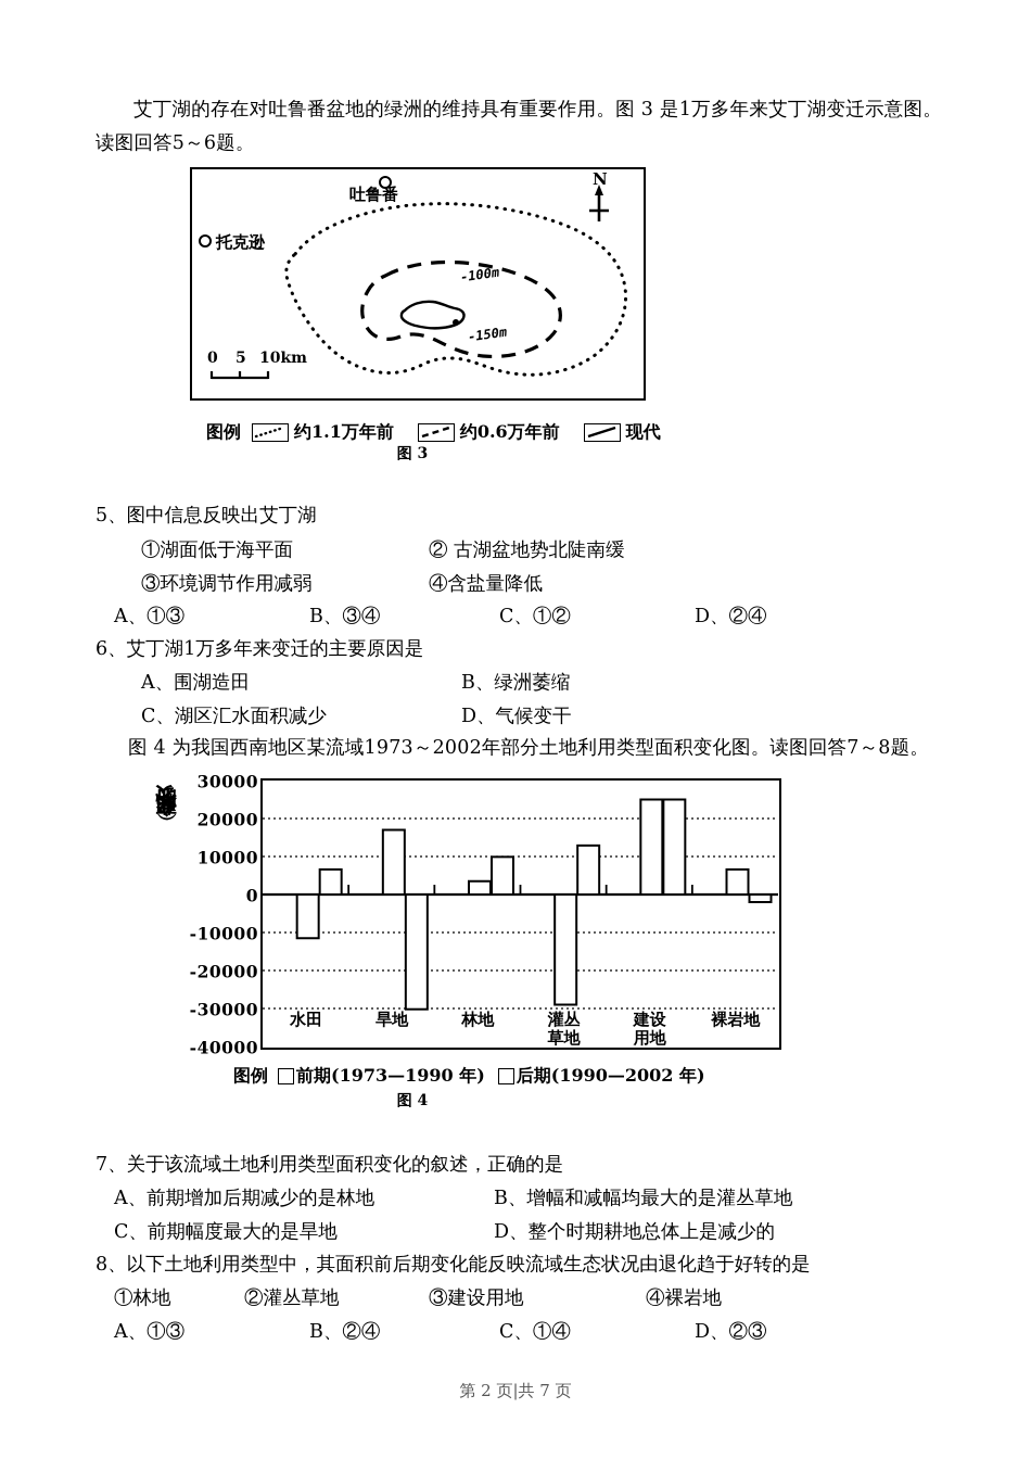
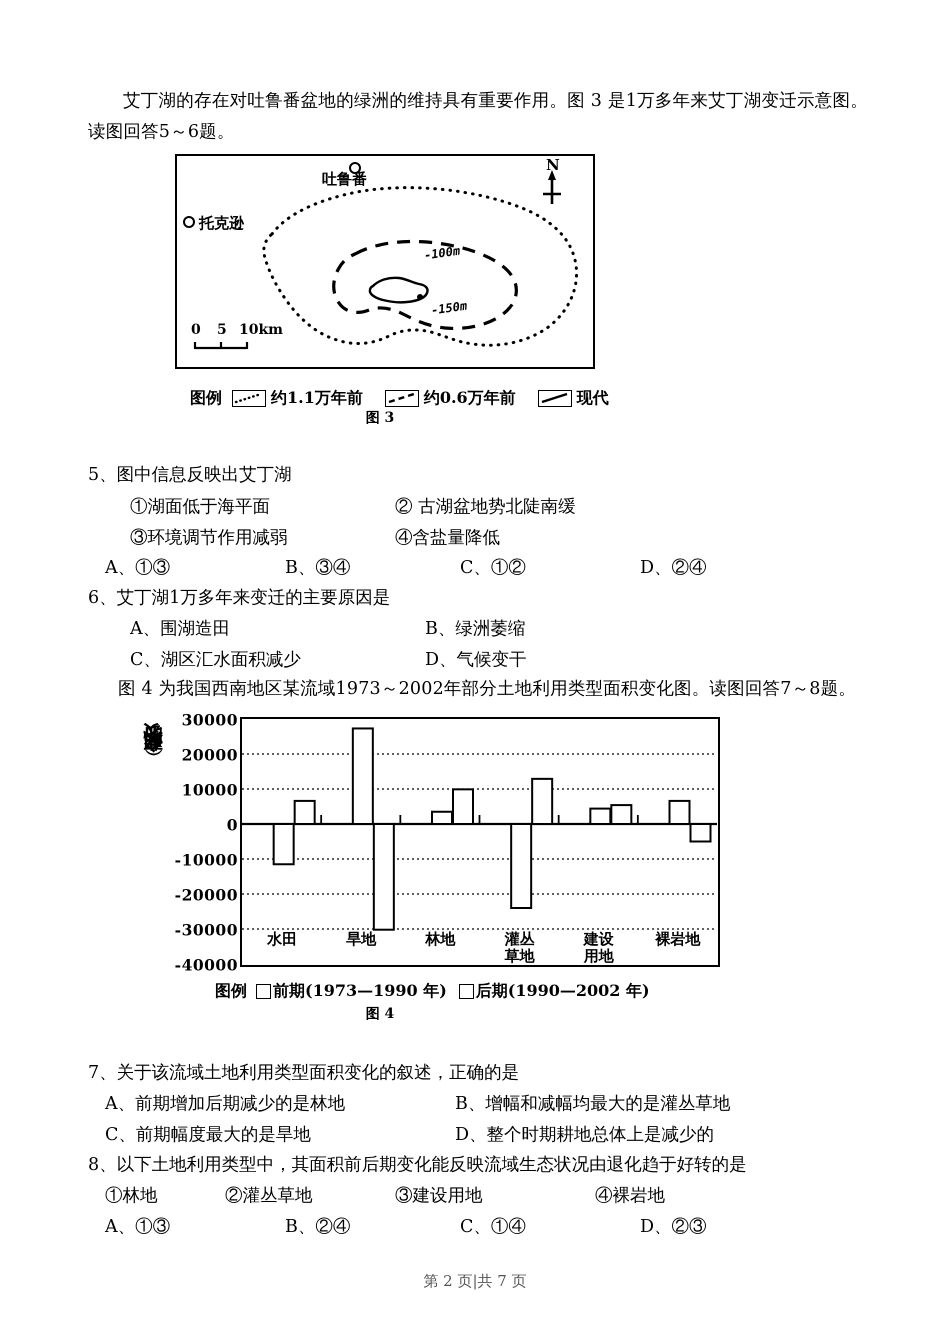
前期(1973—1990 年)/旱地: 17000 -> 27000
前期(1973—1990 年)/灌丛 草地: -29000 -> -24000
前期(1973—1990 年)/建设 用地: 25000 -> 4000
后期(1990—2002 年)/建设 用地: 25000 -> 5000
后期(1990—2002 年)/裸岩地: -2000 -> -5000
